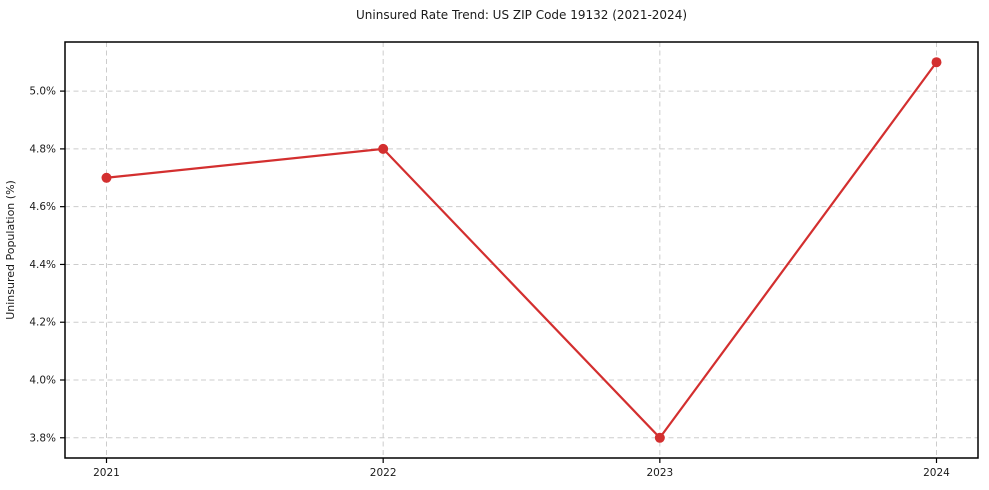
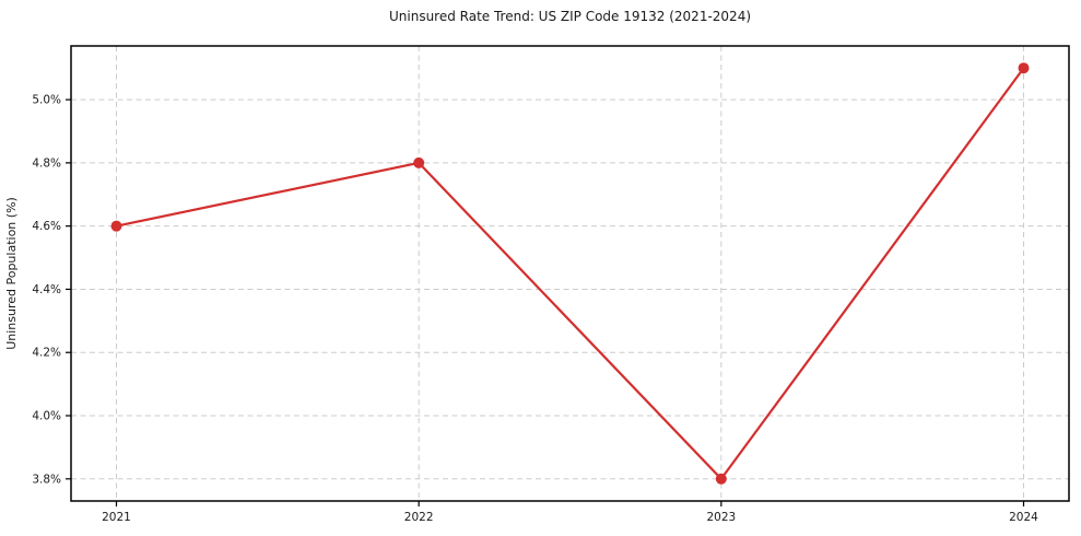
2021: 4.7% -> 4.6%
